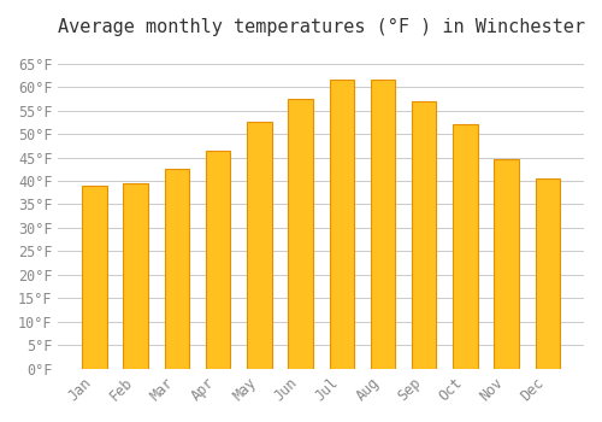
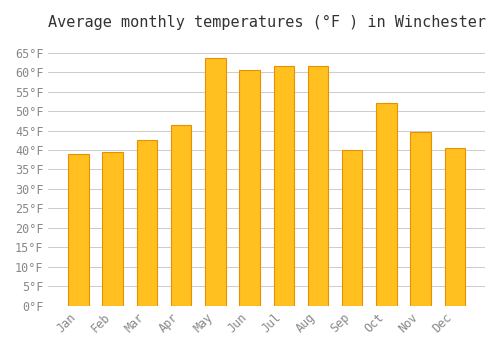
May: 52.5°F -> 63.5°F
Jun: 57.5°F -> 60.5°F
Sep: 57.0°F -> 40.0°F
